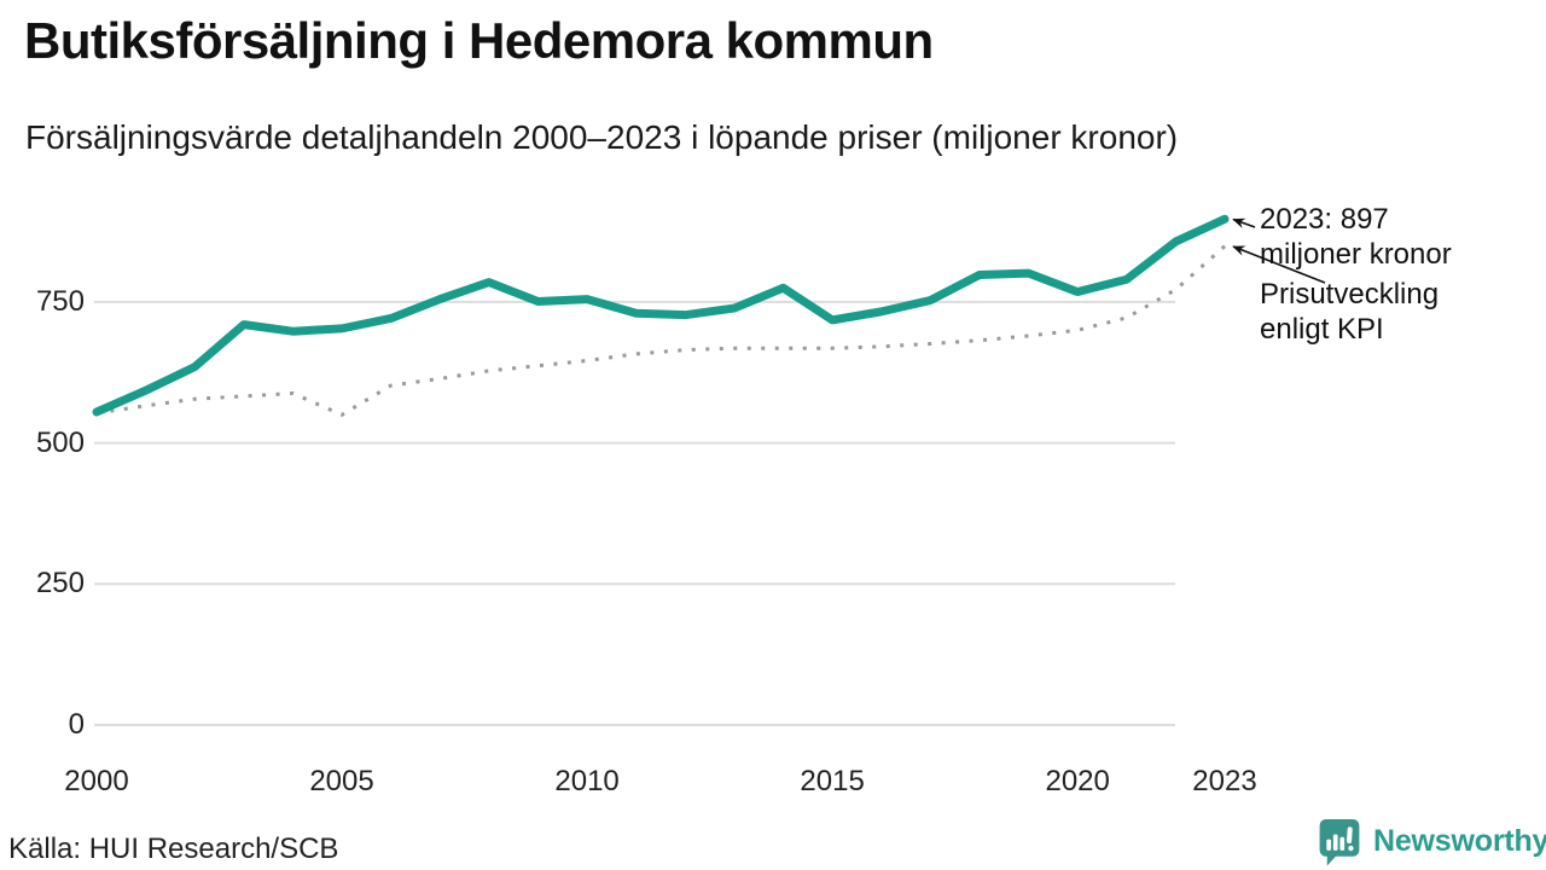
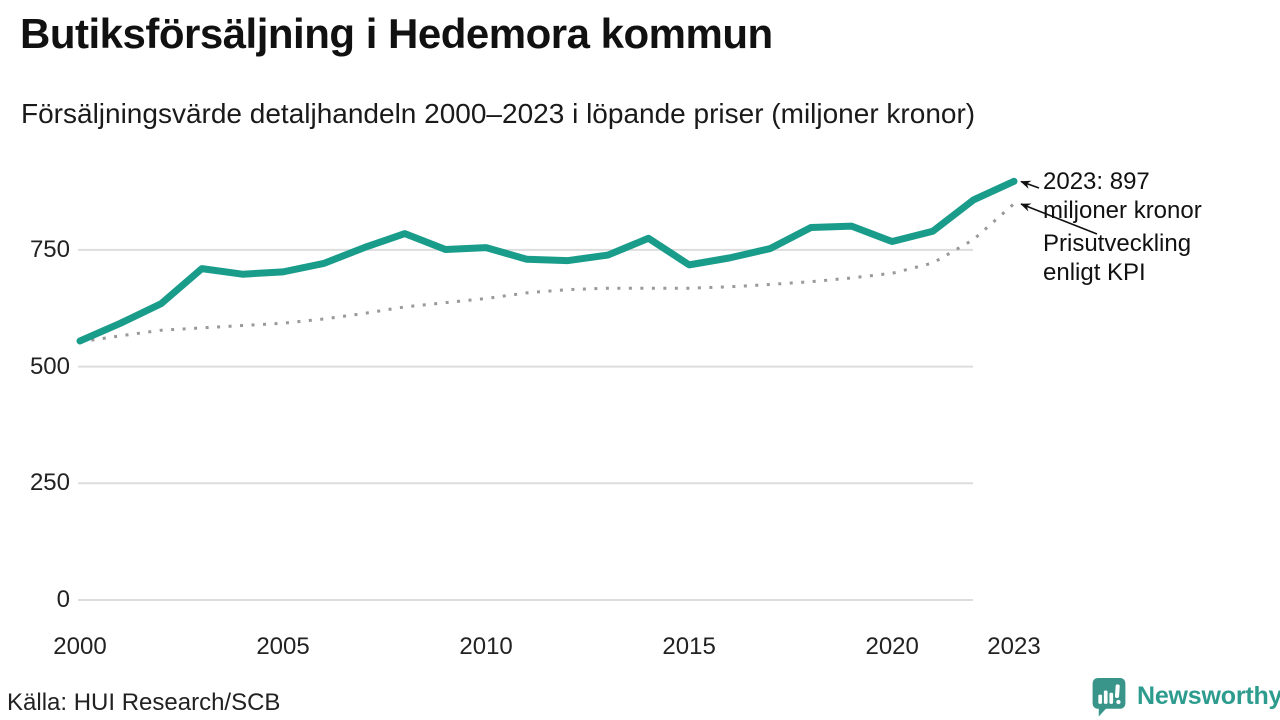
Prisutveckling enligt KPI/2005: 550 -> 590
